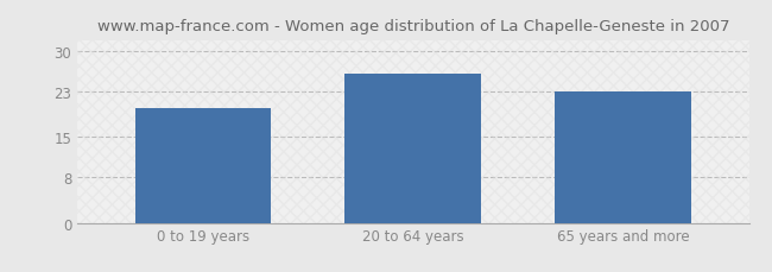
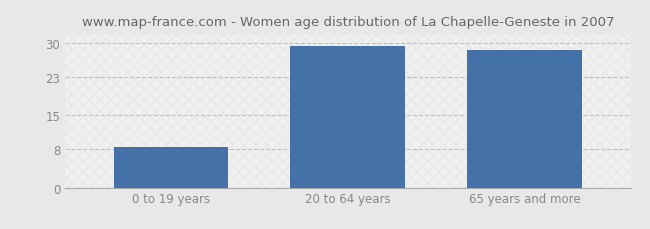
0 to 19 years: 20.0 -> 8.5
20 to 64 years: 26.0 -> 29.5
65 years and more: 23.0 -> 28.5
